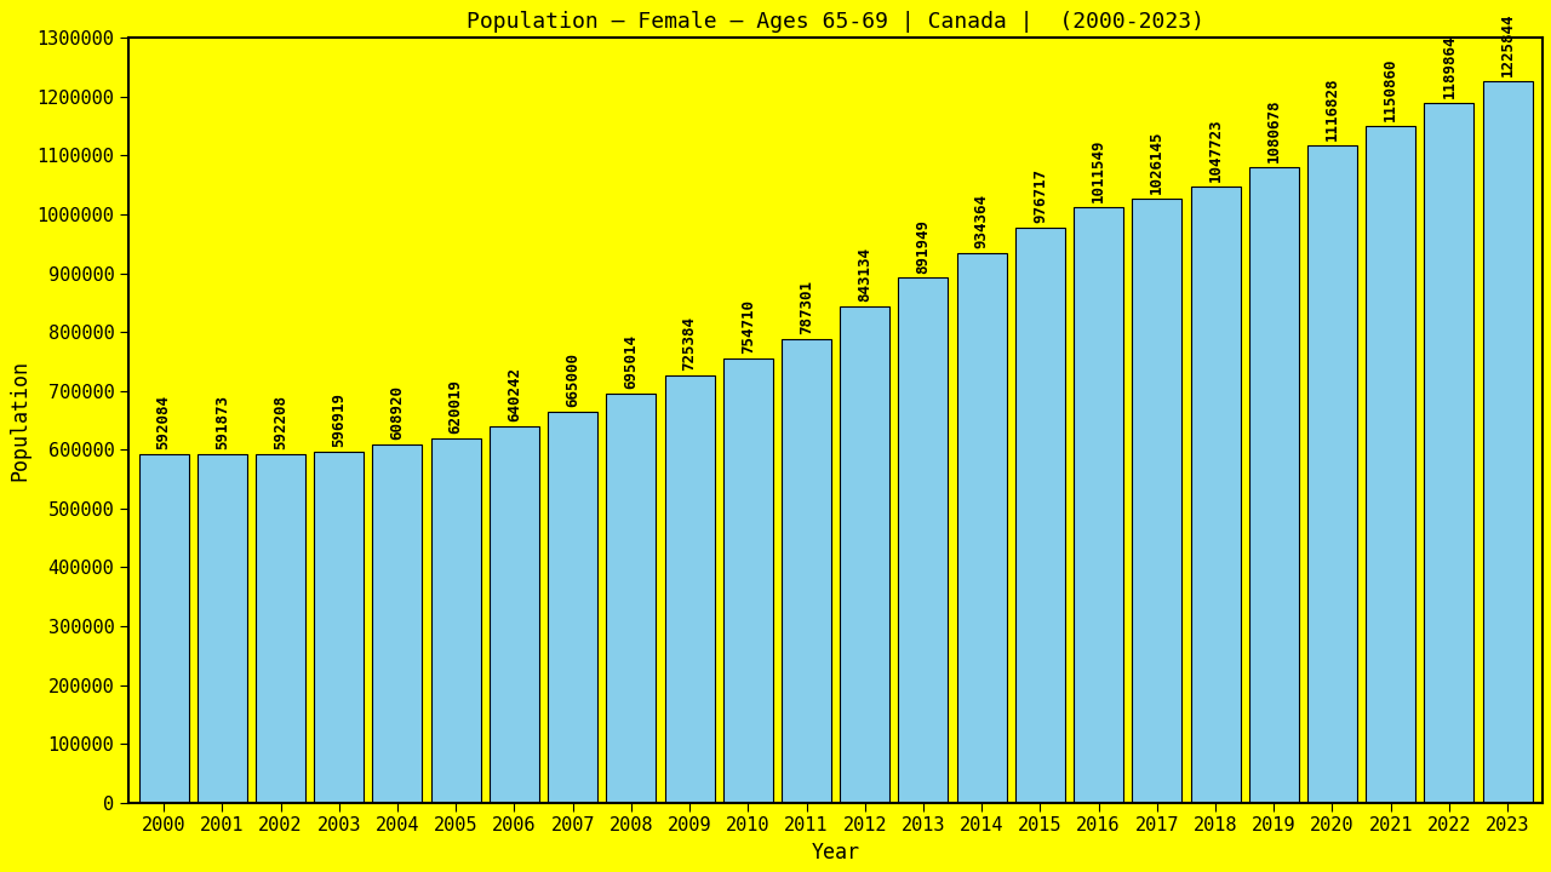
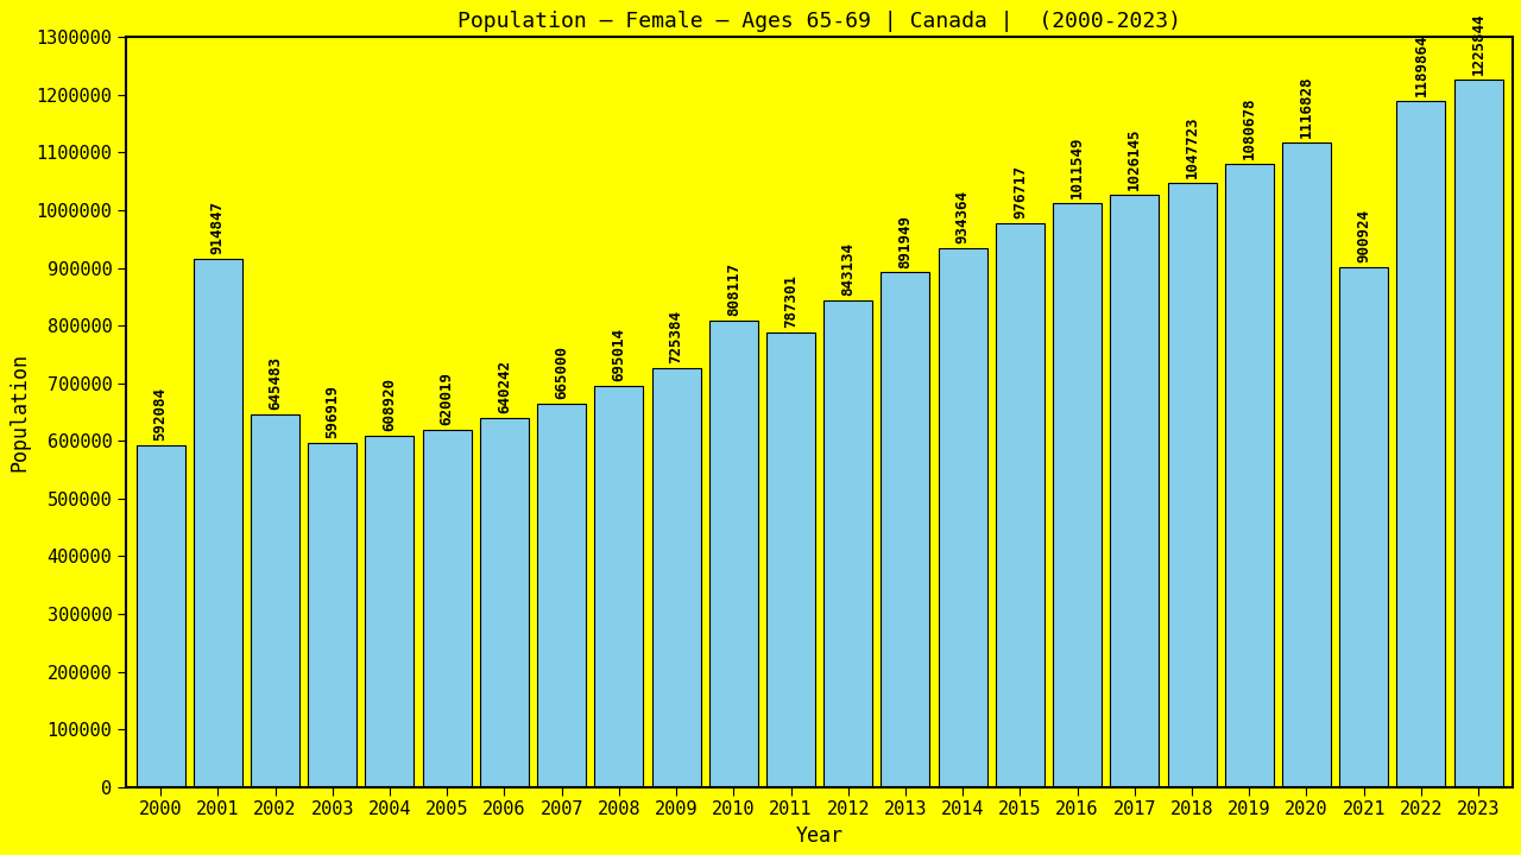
2001: 591873 -> 914847
2002: 592208 -> 645483
2010: 754710 -> 808117
2021: 1150860 -> 900924
